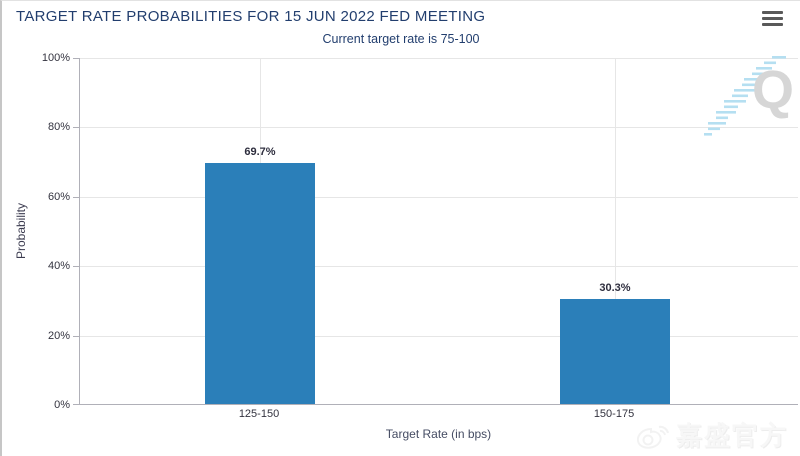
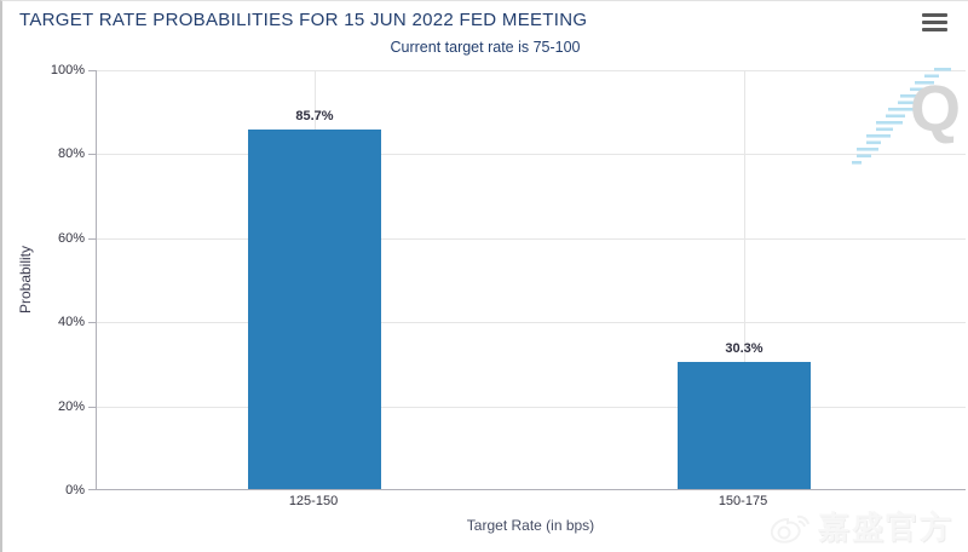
125-150: 69.7% -> 85.7%
